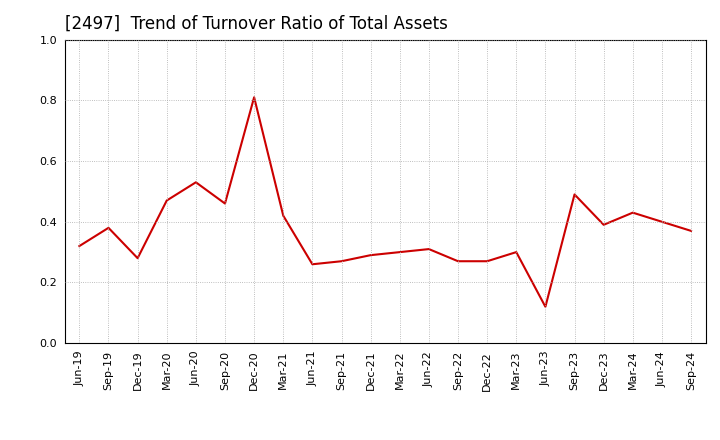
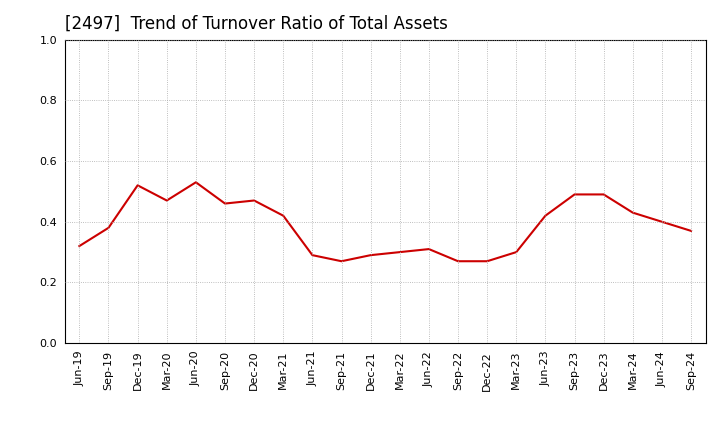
Dec-19: 0.28 -> 0.52
Dec-20: 0.81 -> 0.47
Jun-21: 0.26 -> 0.29
Jun-23: 0.12 -> 0.42
Dec-23: 0.39 -> 0.49
